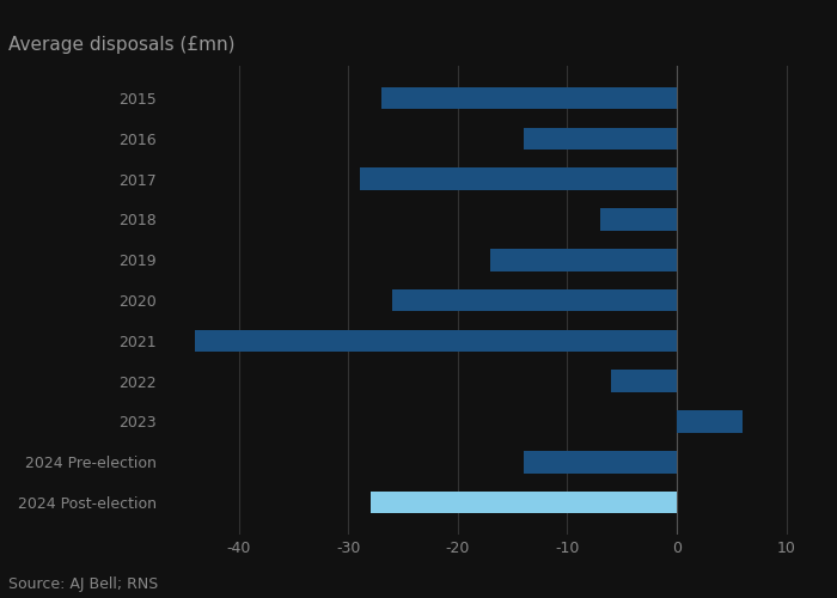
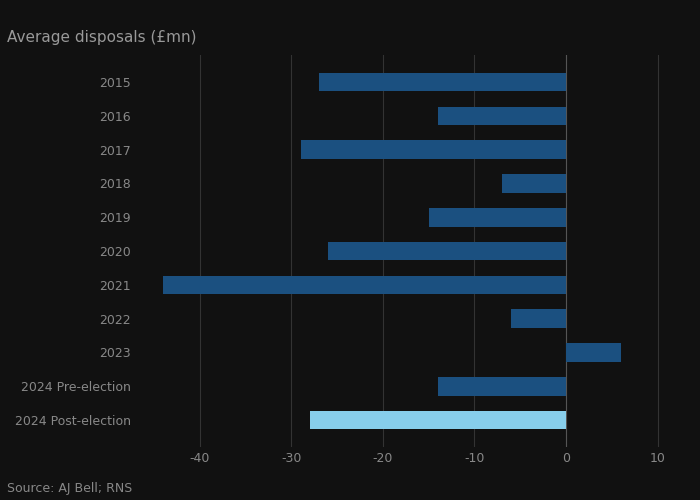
2019: -17 -> -15
